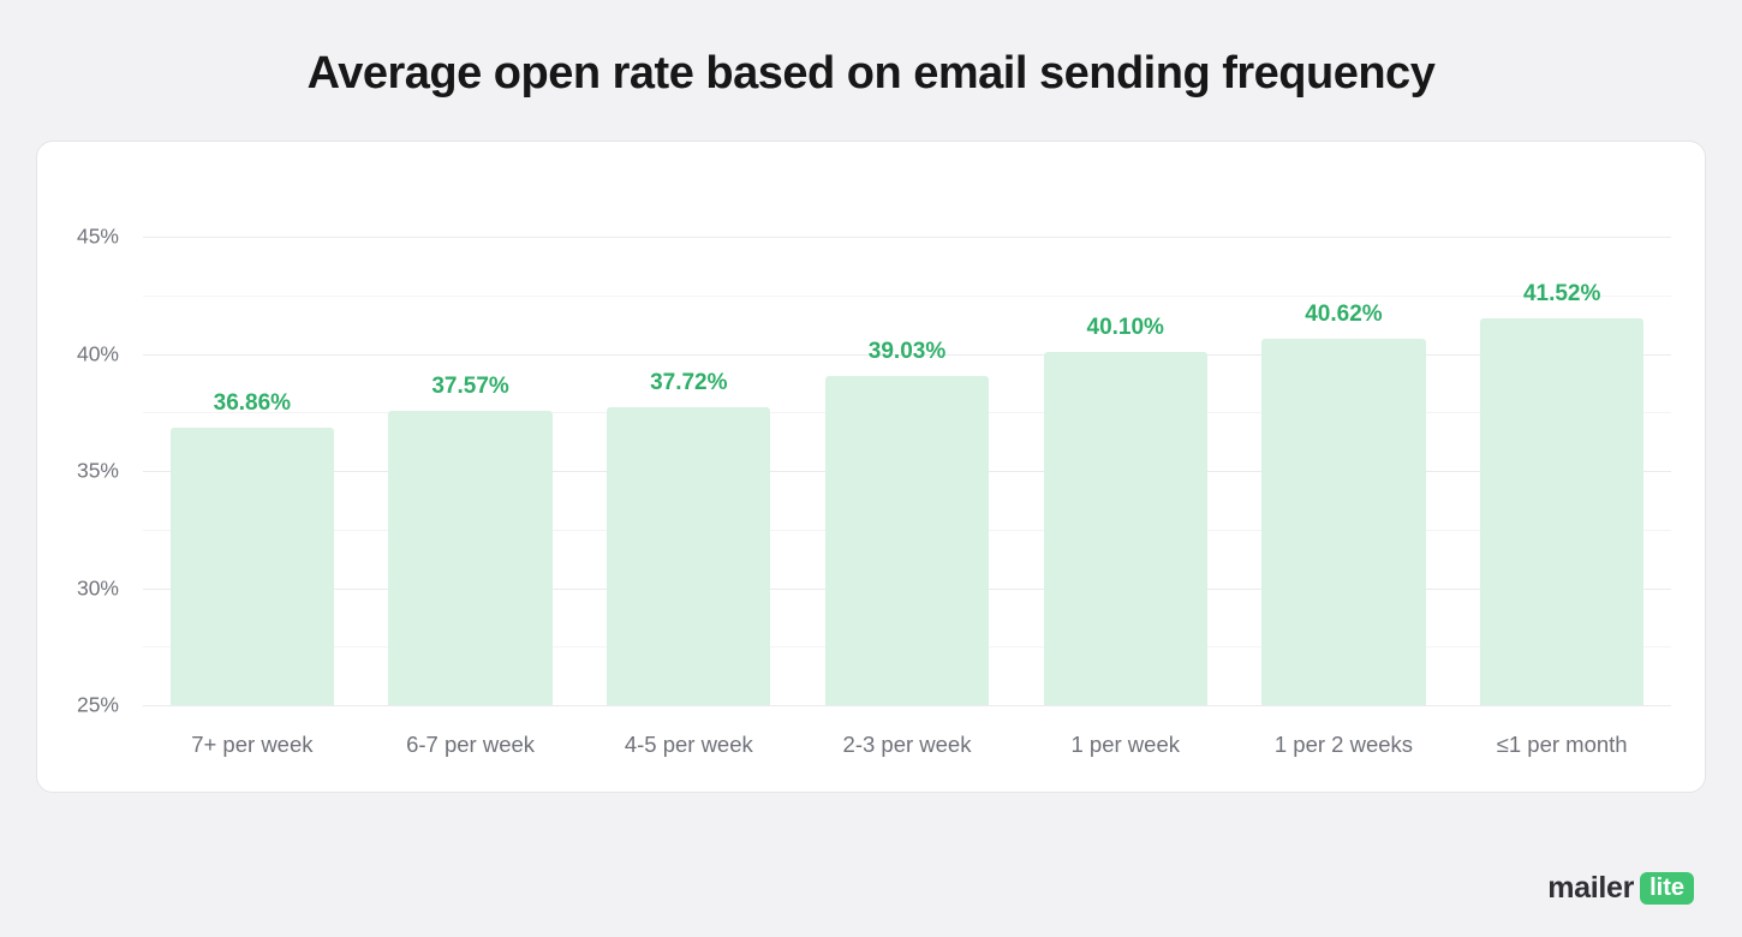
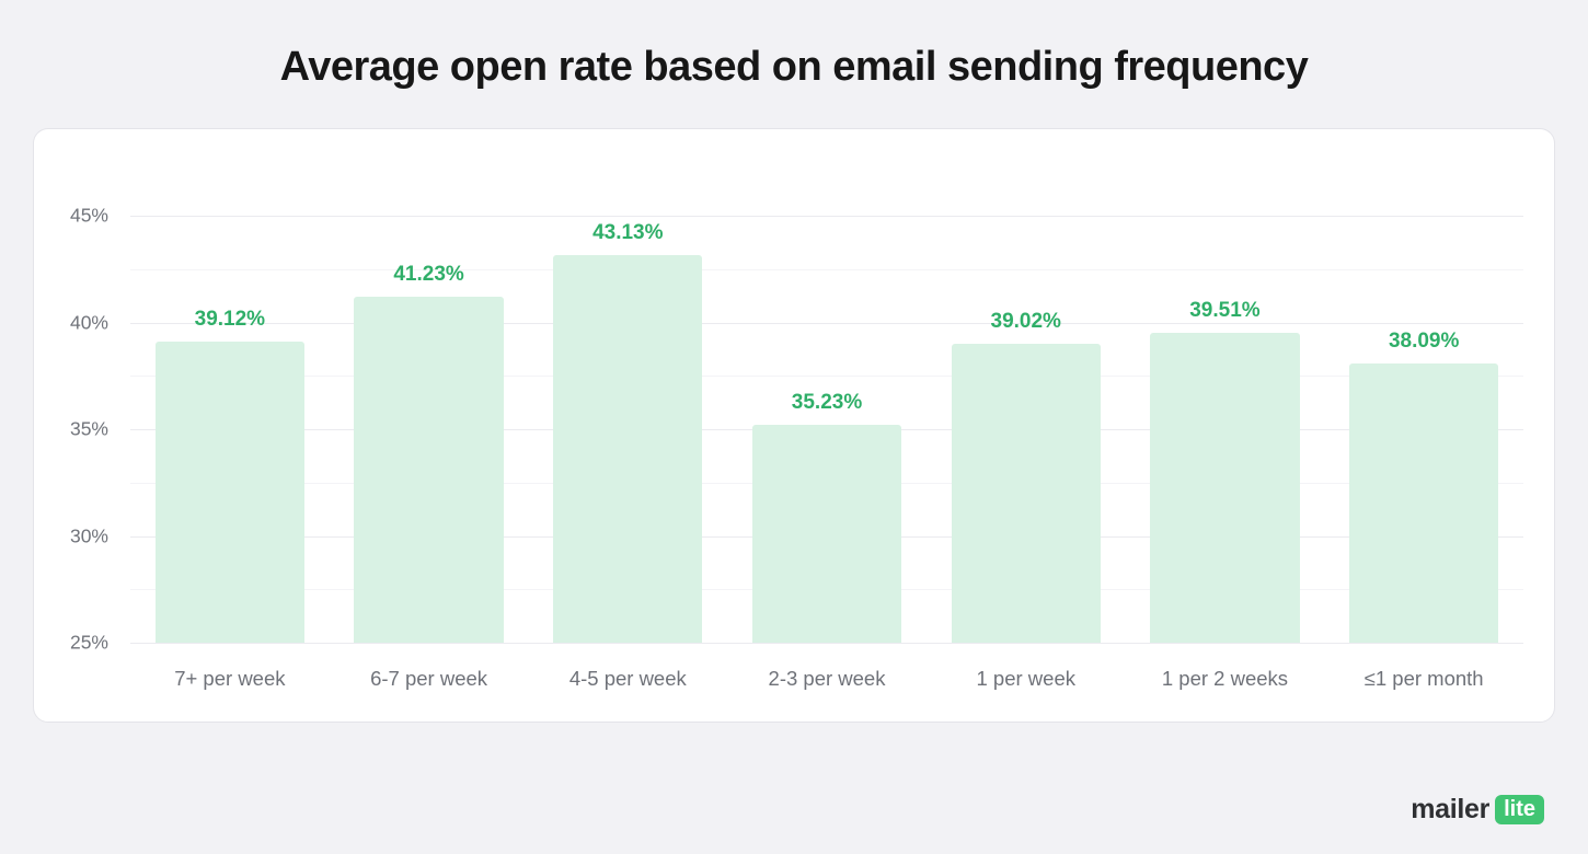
7+ per week: 36.86% -> 39.12%
6-7 per week: 37.57% -> 41.23%
4-5 per week: 37.72% -> 43.13%
2-3 per week: 39.03% -> 35.23%
1 per week: 40.10% -> 39.02%
1 per 2 weeks: 40.62% -> 39.51%
≤1 per month: 41.52% -> 38.09%
